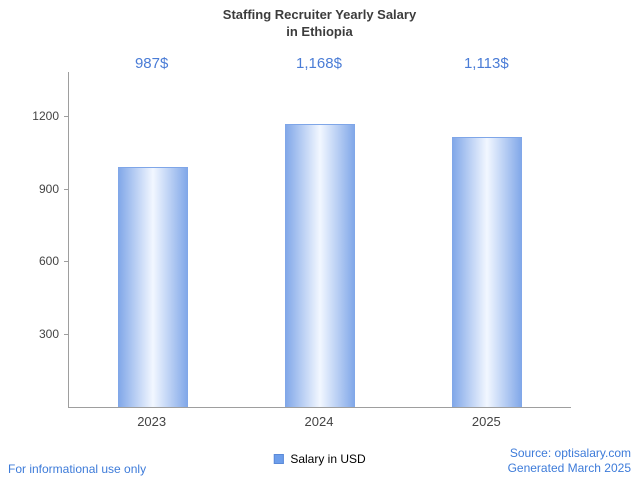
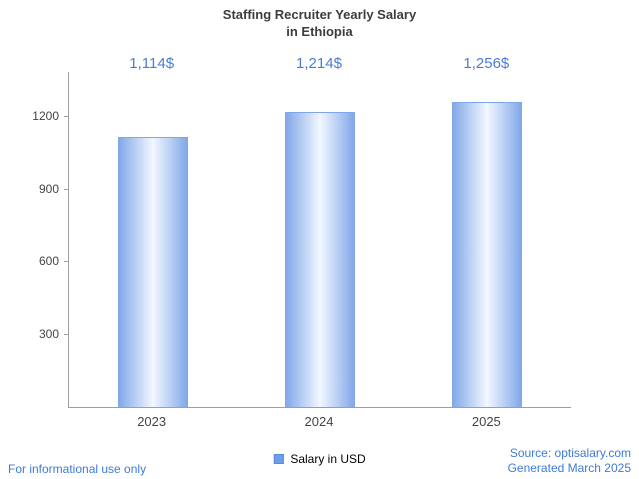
2023: 987 -> 1,114
2024: 1,168 -> 1,214
2025: 1,113 -> 1,256
